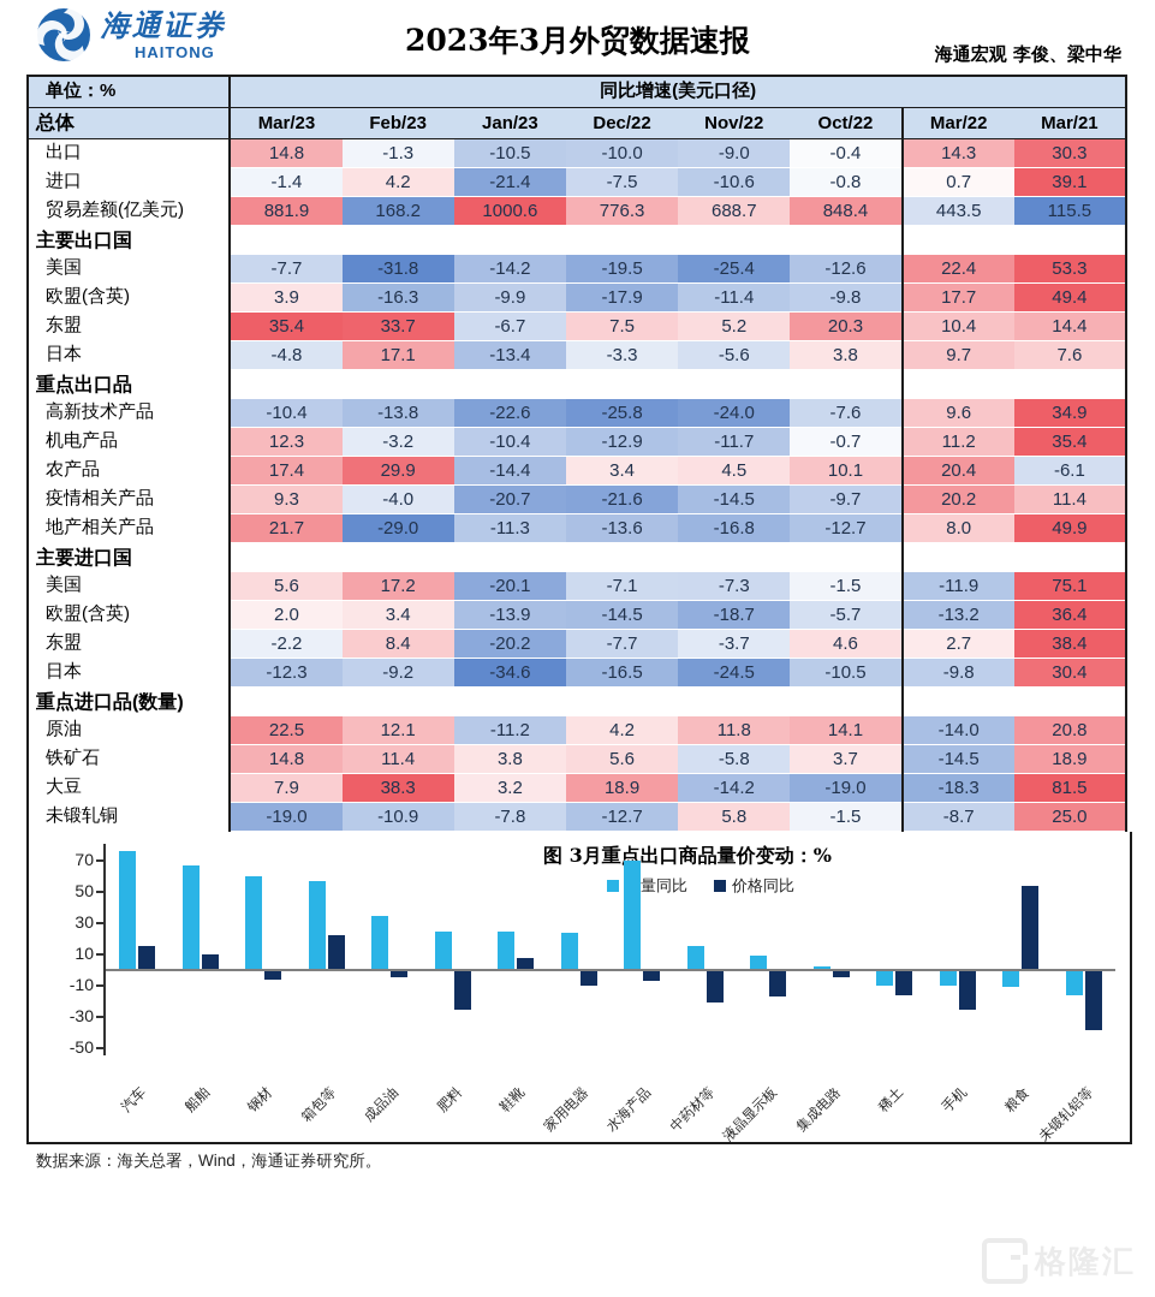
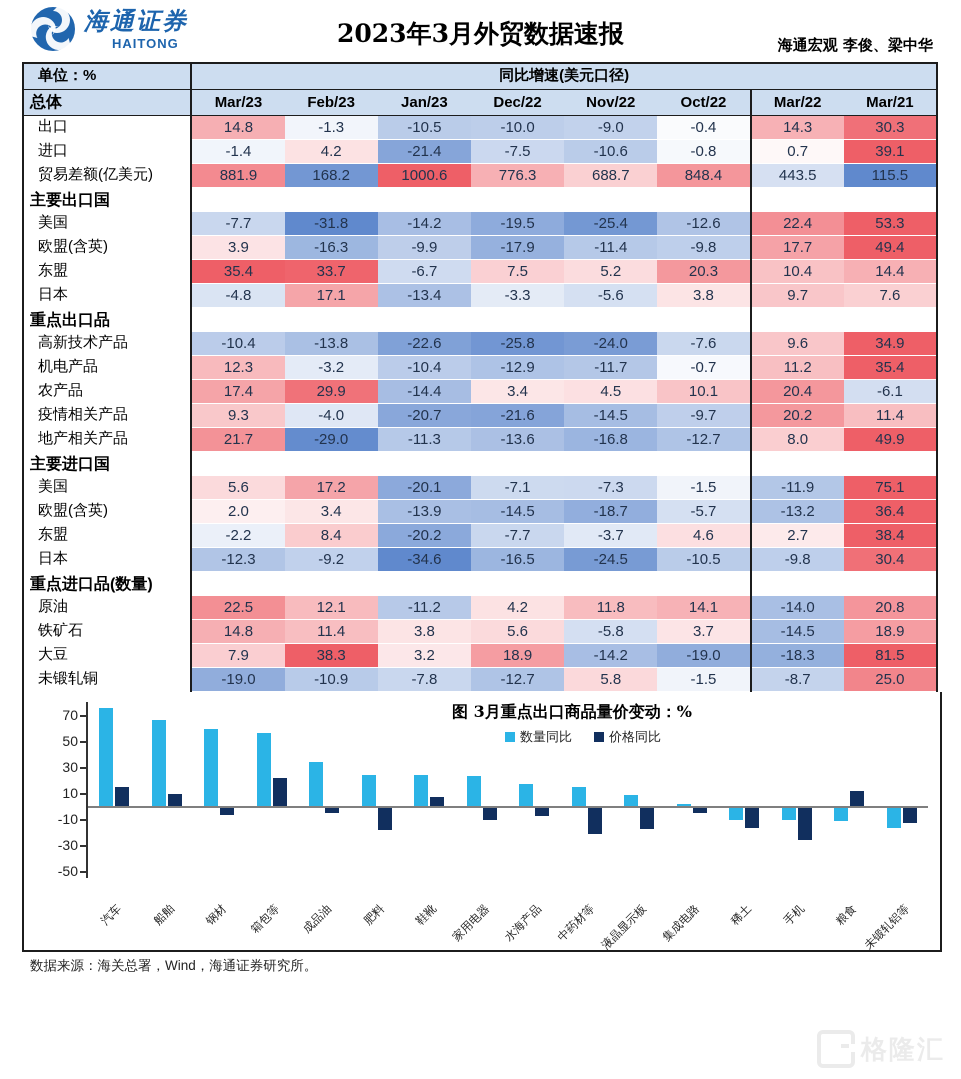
价格同比/肥料: -24 -> -17
数量同比/水海产品: 69 -> 17
价格同比/粮食: 53 -> 12
价格同比/未锻轧铝等: -37 -> -11
